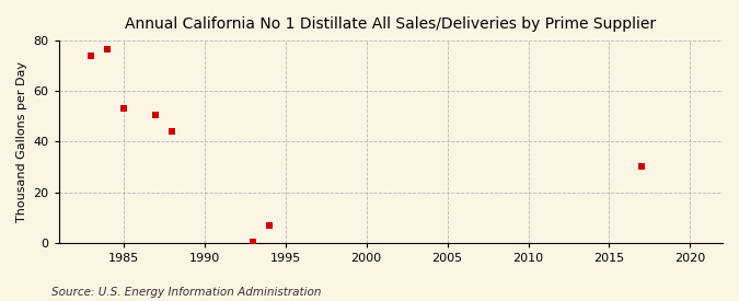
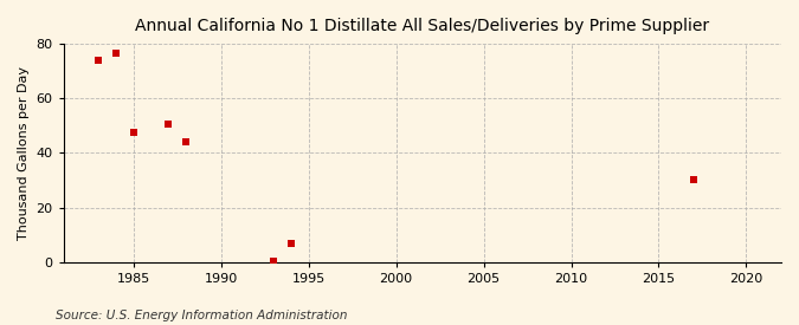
1985: 53.0 -> 47.5
